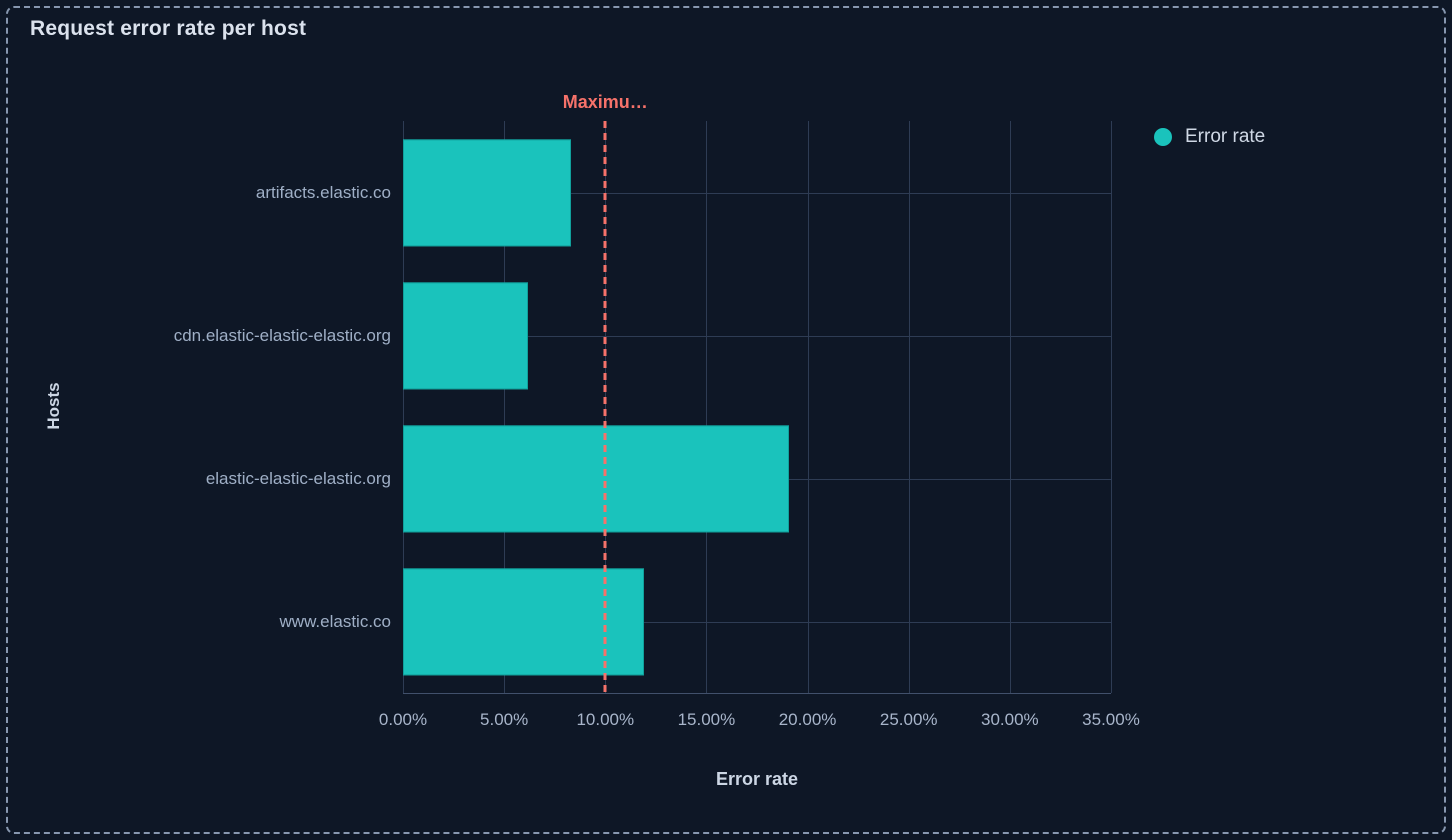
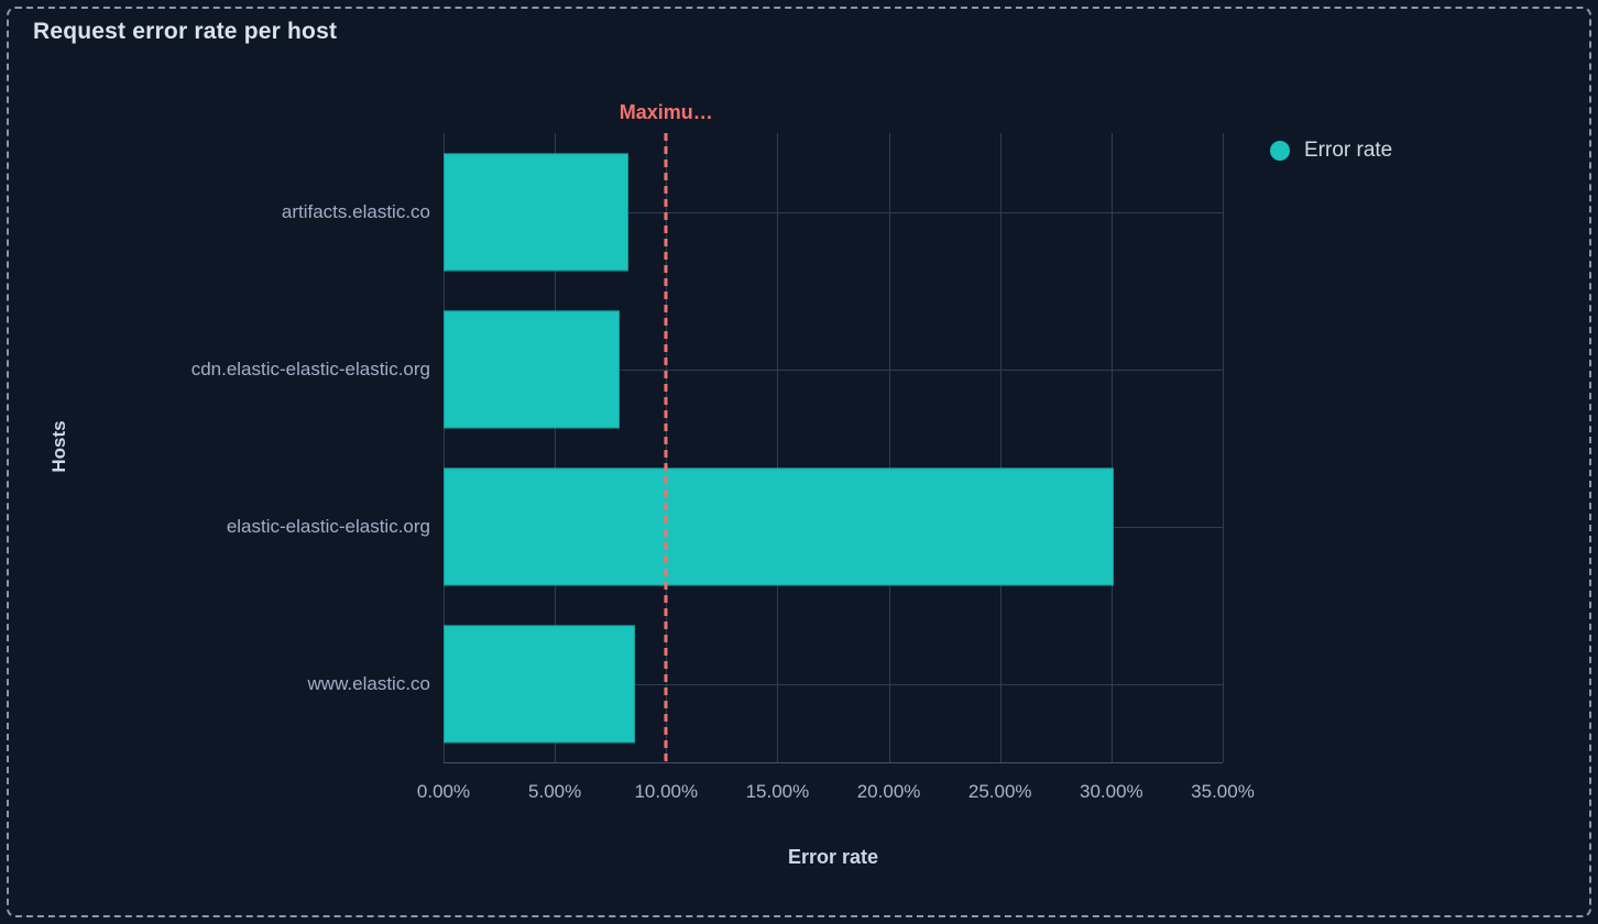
cdn.elastic-elastic-elastic.org: 6.2% -> 7.9%
elastic-elastic-elastic.org: 19.1% -> 30.1%
www.elastic.co: 11.9% -> 8.6%
